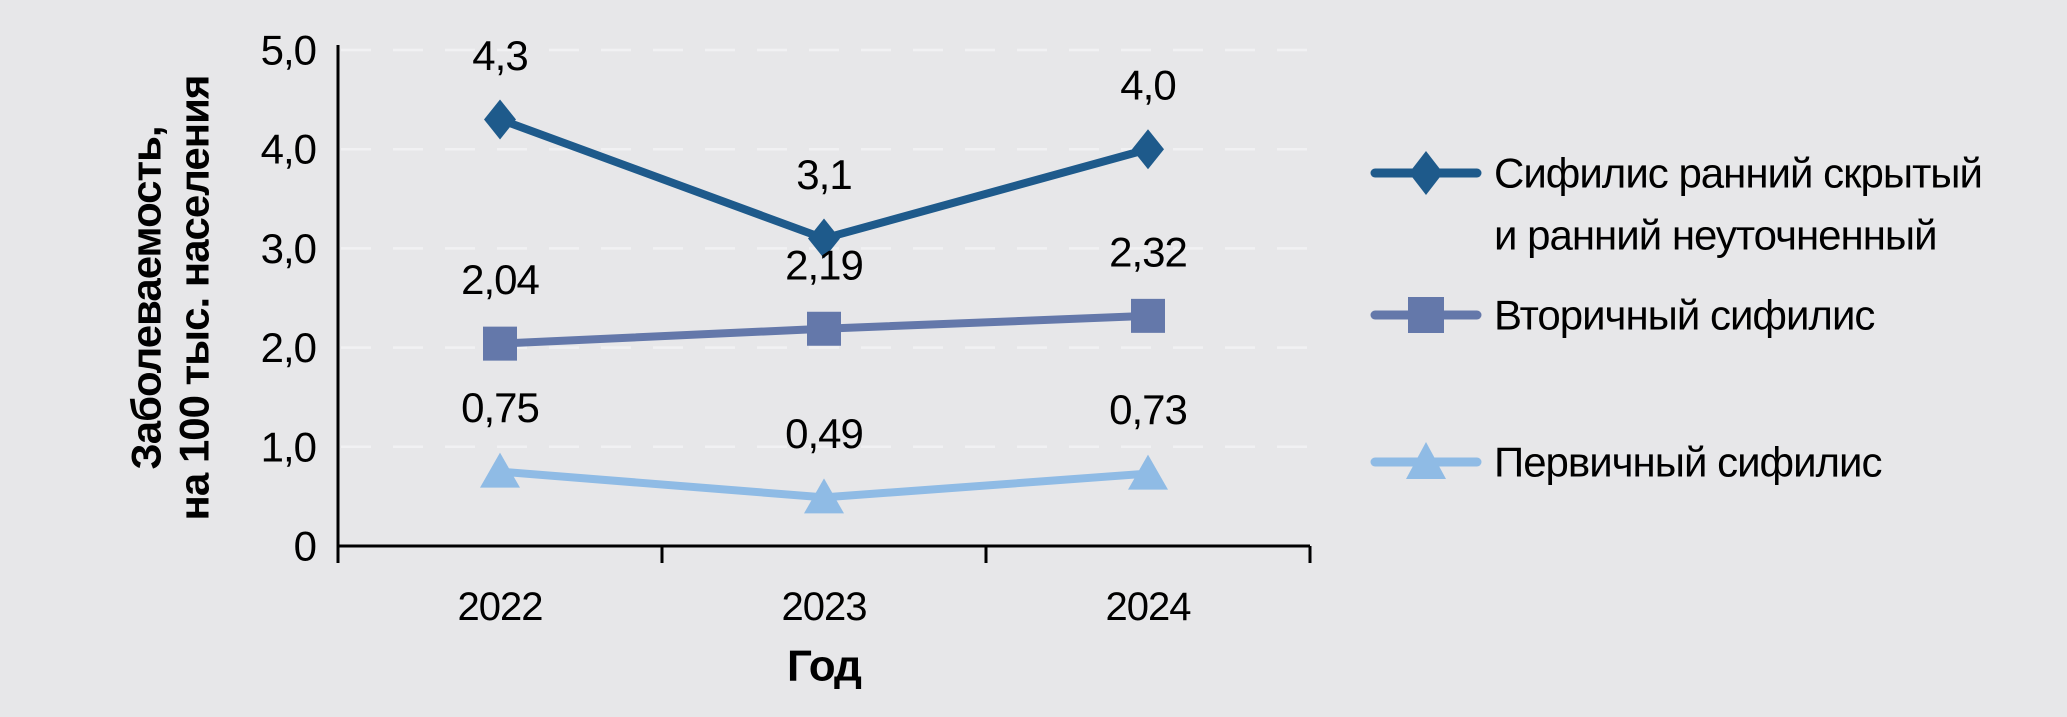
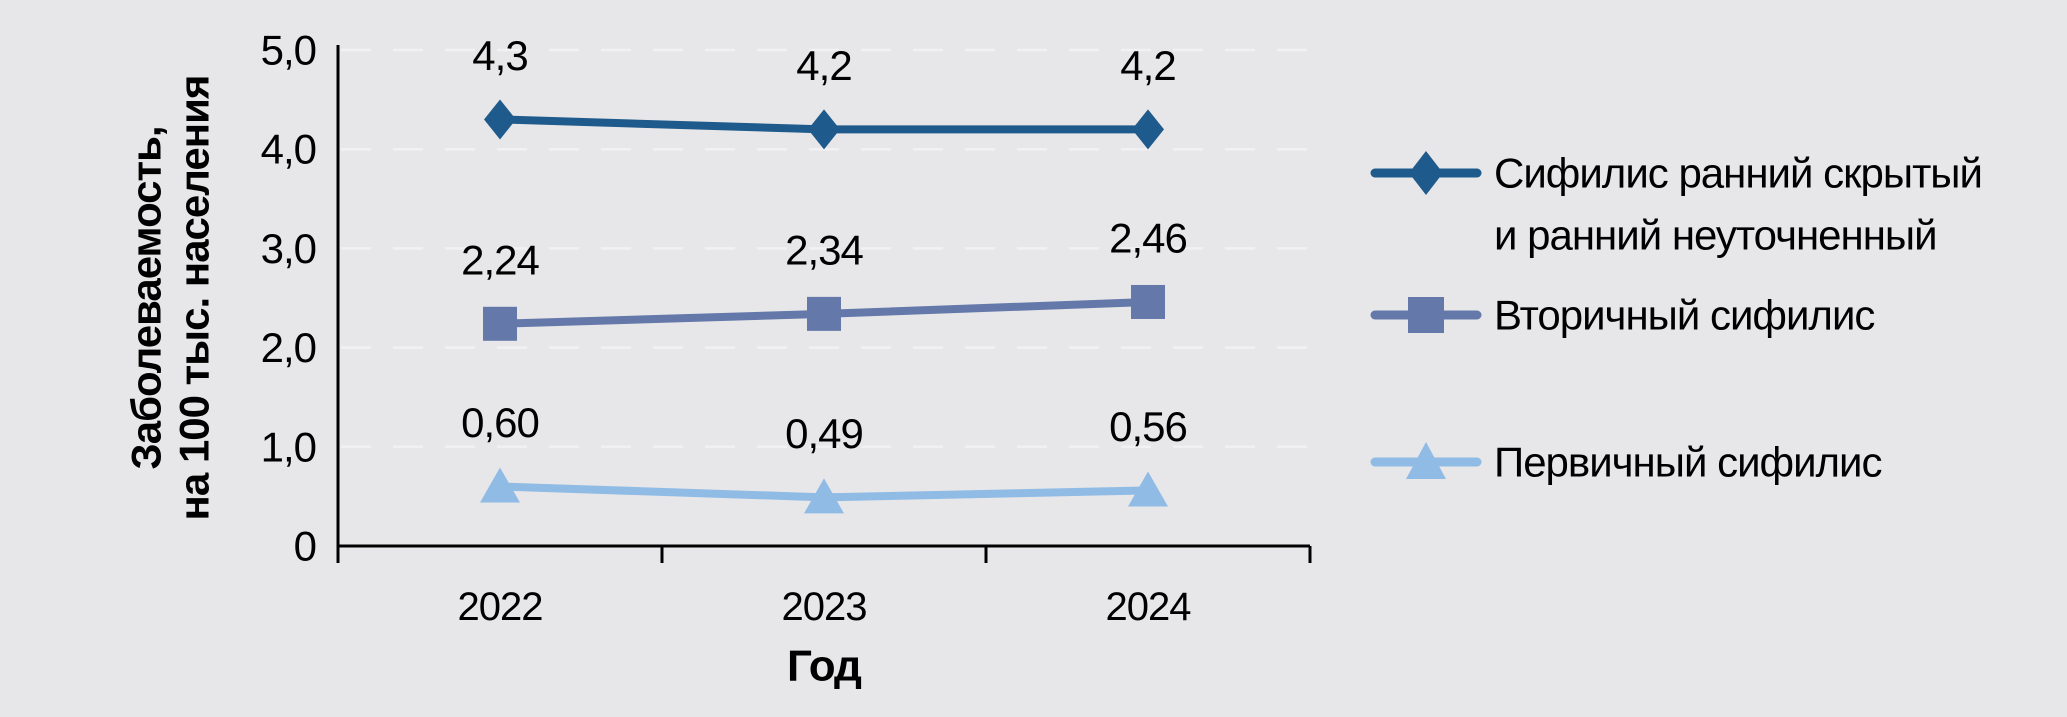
Вторичный сифилис/2022: 2,04 -> 2,24
Первичный сифилис/2022: 0,75 -> 0,60
Сифилис ранний скрытый и ранний неуточненный/2023: 3,1 -> 4,2
Вторичный сифилис/2023: 2,19 -> 2,34
Сифилис ранний скрытый и ранний неуточненный/2024: 4,0 -> 4,2
Вторичный сифилис/2024: 2,32 -> 2,46
Первичный сифилис/2024: 0,73 -> 0,56
